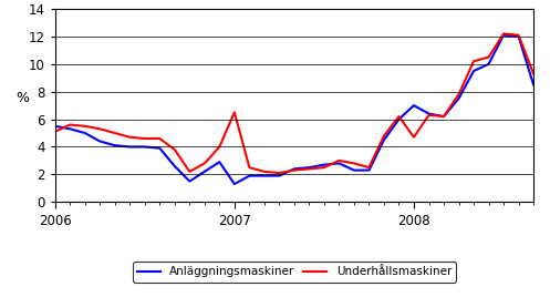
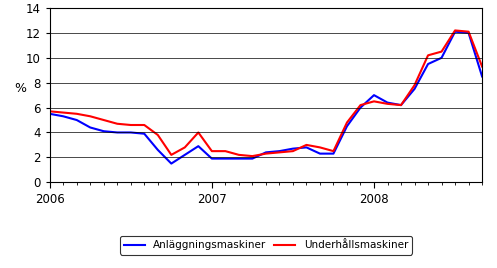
Underhållsmaskiner/2006: 5.1 -> 5.7
Anläggningsmaskiner/2007: 1.3 -> 1.9
Underhållsmaskiner/2007: 6.5 -> 2.5
Underhållsmaskiner/2008: 4.7 -> 6.5
